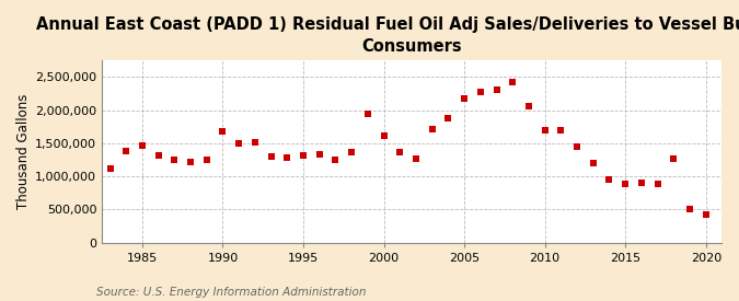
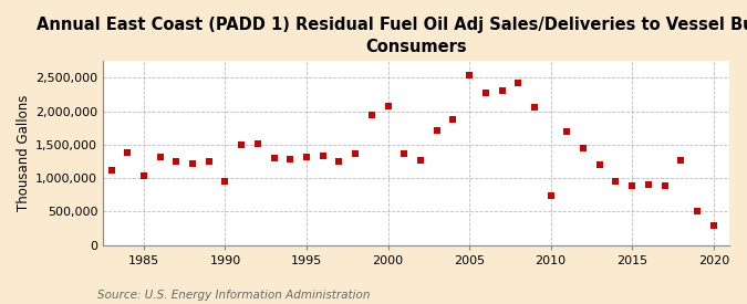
1985: 1,460,000 -> 1,040,000
1990: 1,680,000 -> 960,000
2000: 1,610,000 -> 2,080,000
2005: 2,180,000 -> 2,540,000
2010: 1,700,000 -> 740,000
2020: 420,000 -> 300,000
